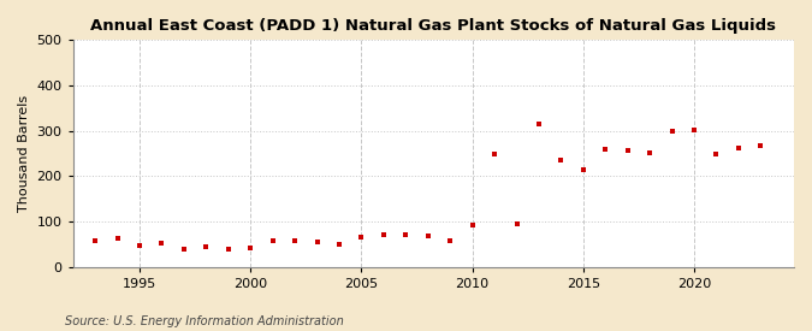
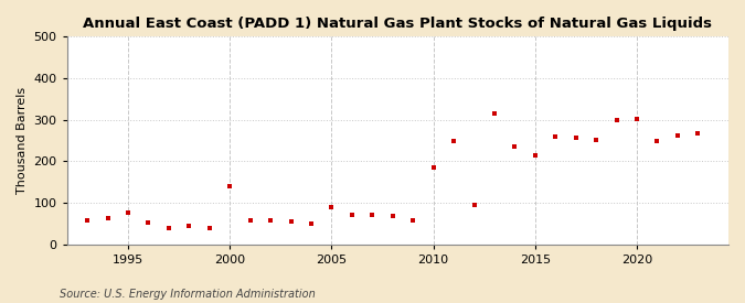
1995: 47 -> 75
2000: 42 -> 140
2005: 65 -> 90
2010: 93 -> 185
